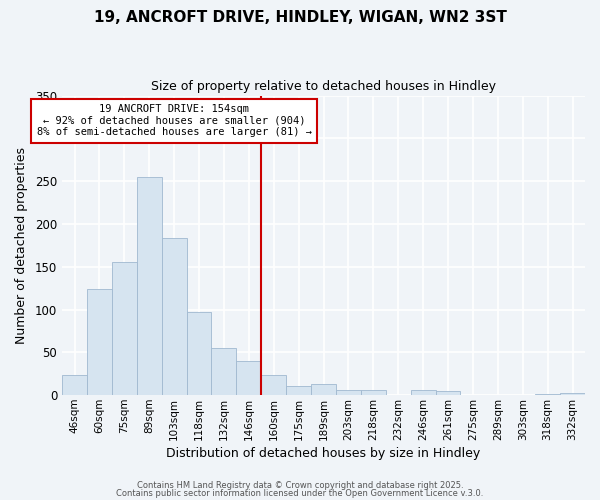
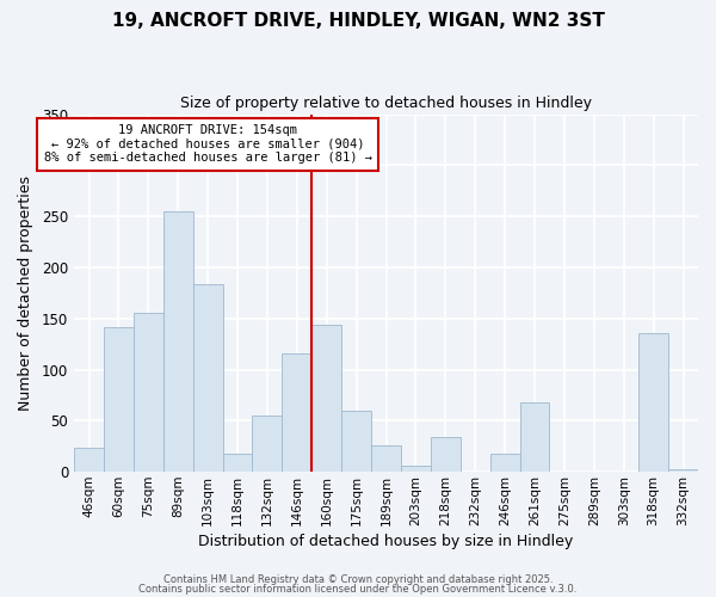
60sqm: 124 -> 142
118sqm: 97 -> 18
146sqm: 40 -> 116
160sqm: 24 -> 144
175sqm: 11 -> 60
189sqm: 13 -> 26
218sqm: 6 -> 34
246sqm: 6 -> 18
261sqm: 5 -> 68
318sqm: 1 -> 136
